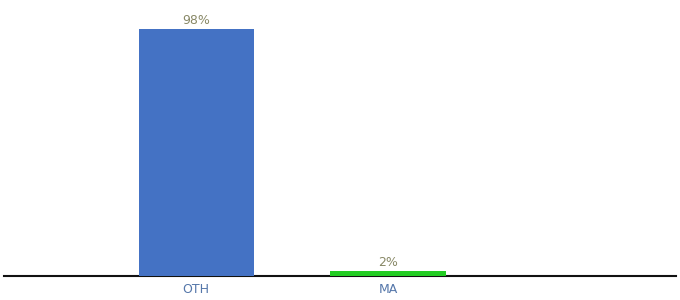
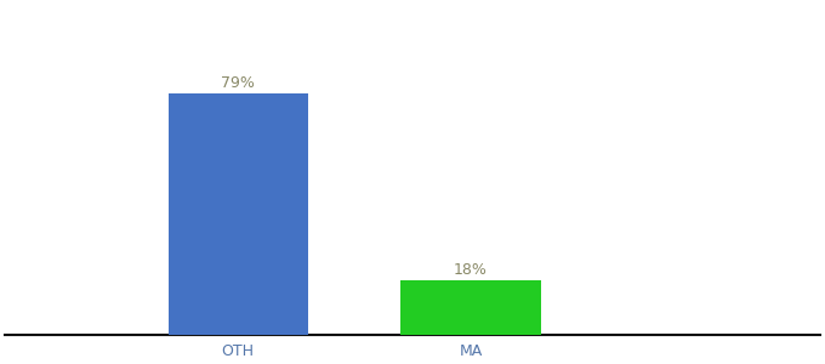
OTH: 98% -> 79%
MA: 2% -> 18%
